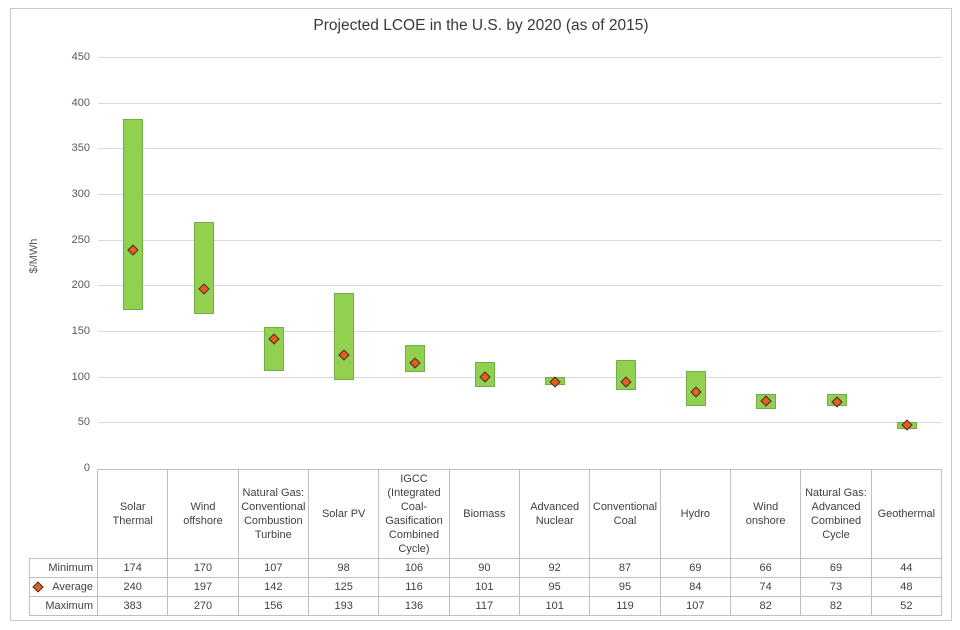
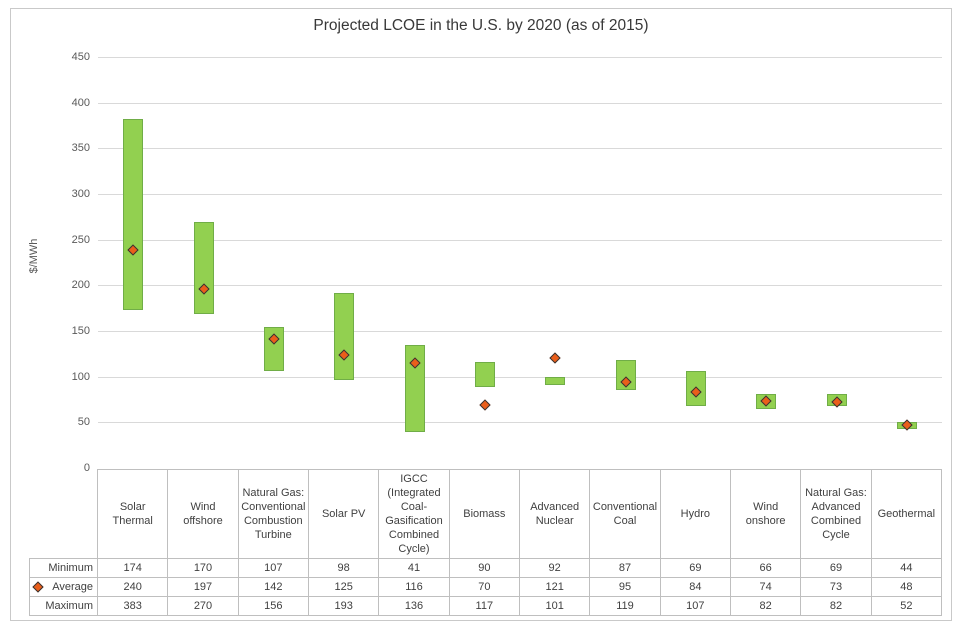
Minimum/IGCC (Integrated Coal-Gasification Combined Cycle): 106 -> 41
Average/Biomass: 101 -> 70
Average/Advanced Nuclear: 95 -> 121
